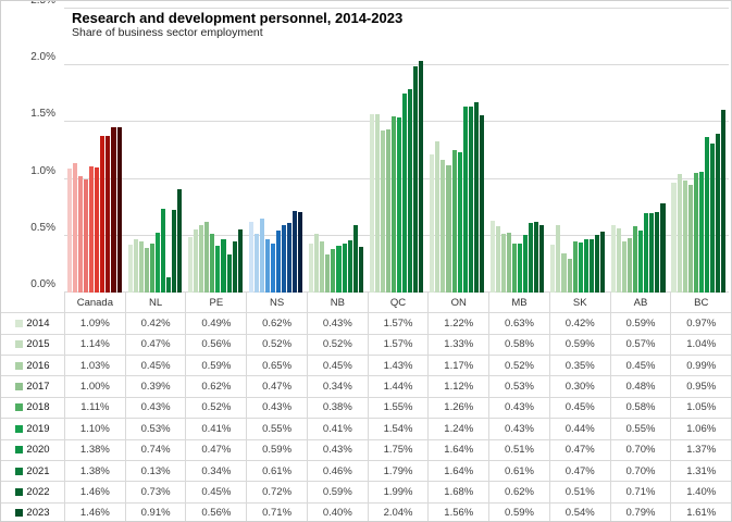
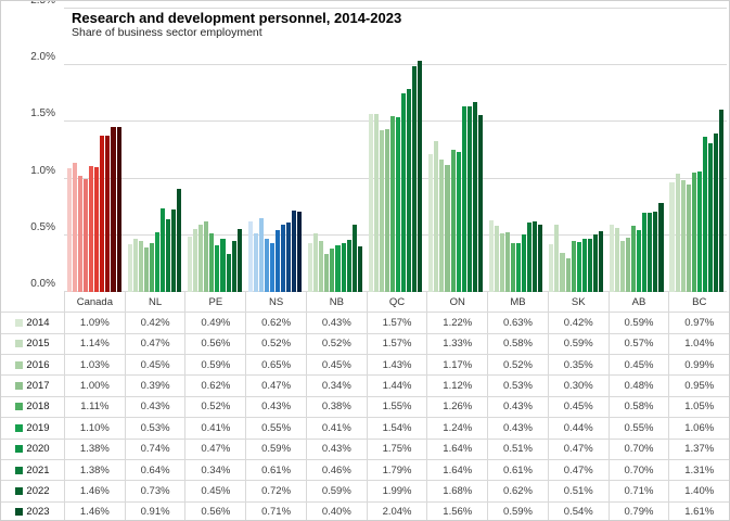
2021/NL: 0.13% -> 0.64%
